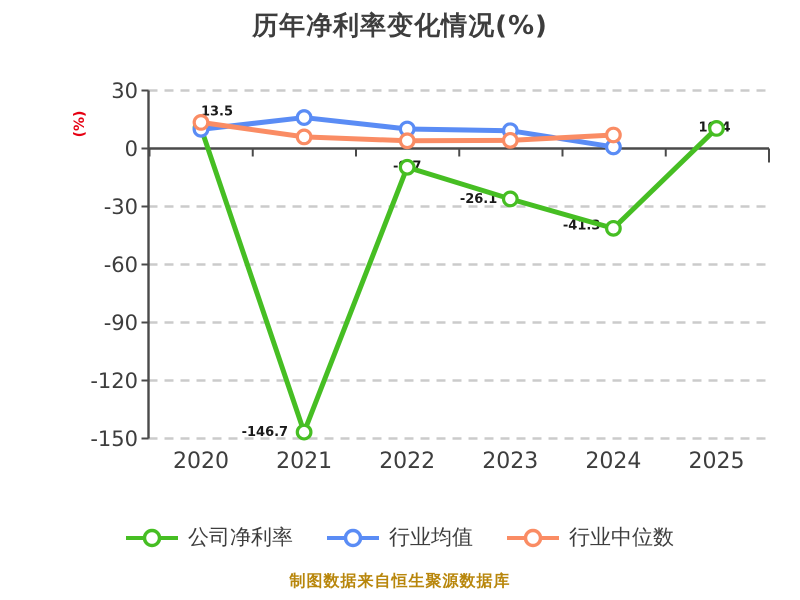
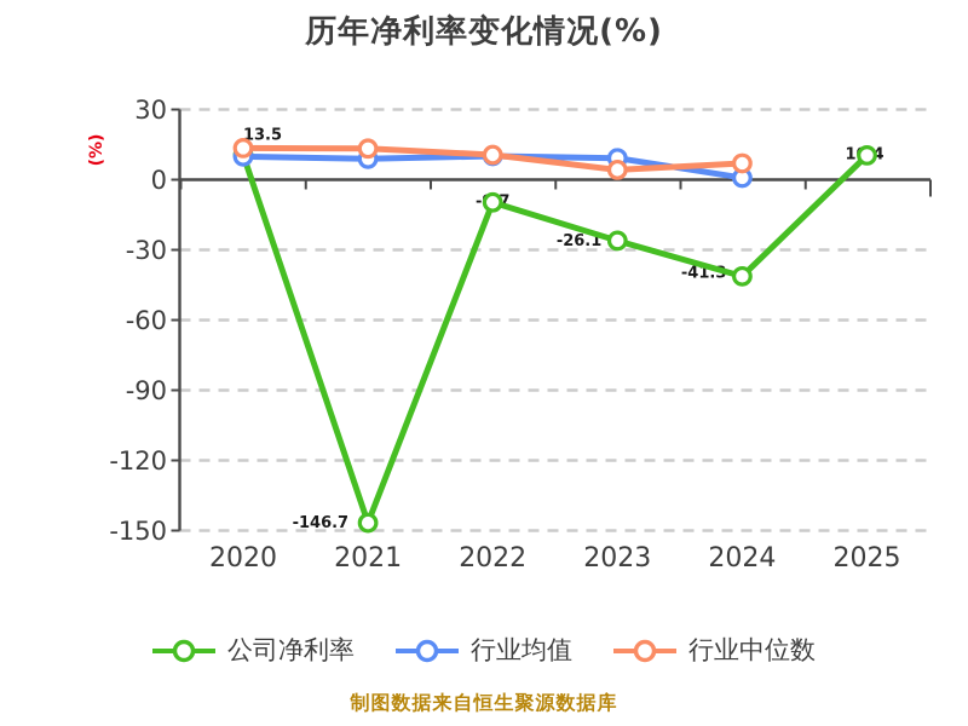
行业均值/2021: 16 -> 9
行业中位数/2021: 6 -> 13
行业中位数/2022: 4 -> 11
